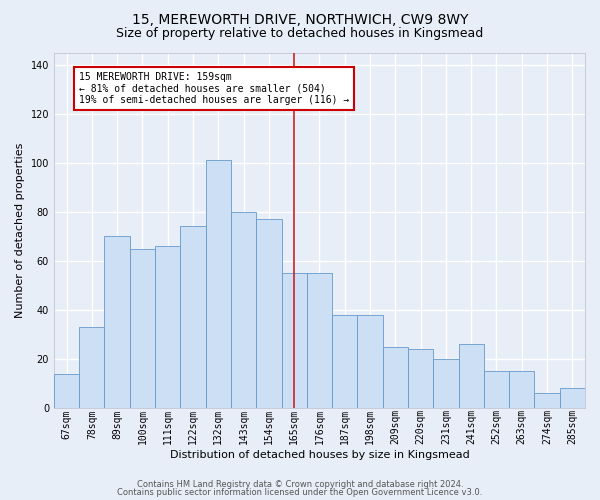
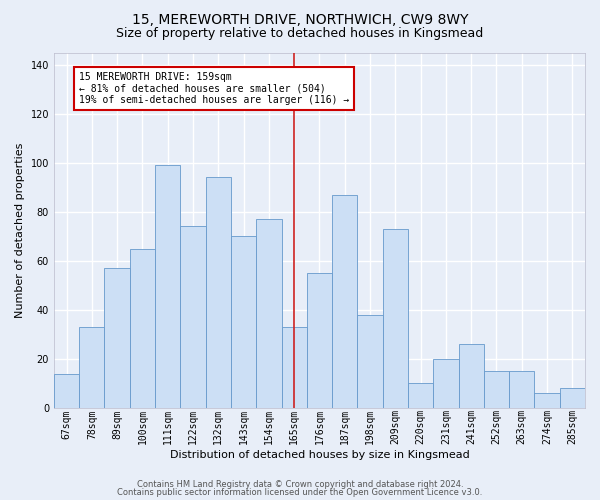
89sqm: 70 -> 57
111sqm: 66 -> 99
132sqm: 101 -> 94
143sqm: 80 -> 70
165sqm: 55 -> 33
187sqm: 38 -> 87
209sqm: 25 -> 73
220sqm: 24 -> 10
